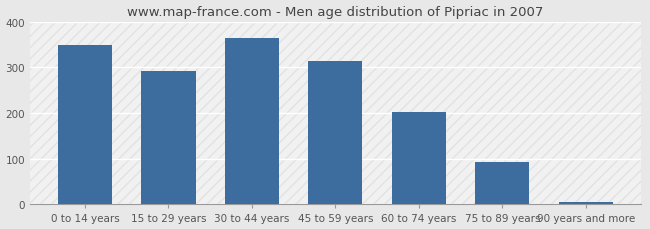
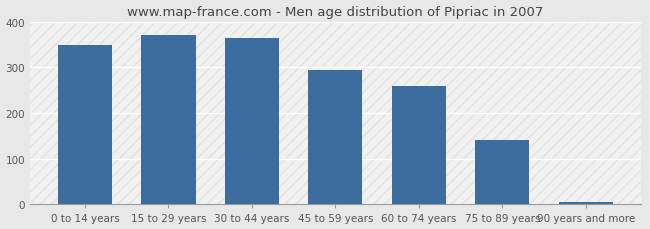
15 to 29 years: 291 -> 370
45 to 59 years: 313 -> 295
60 to 74 years: 202 -> 260
75 to 89 years: 92 -> 140
